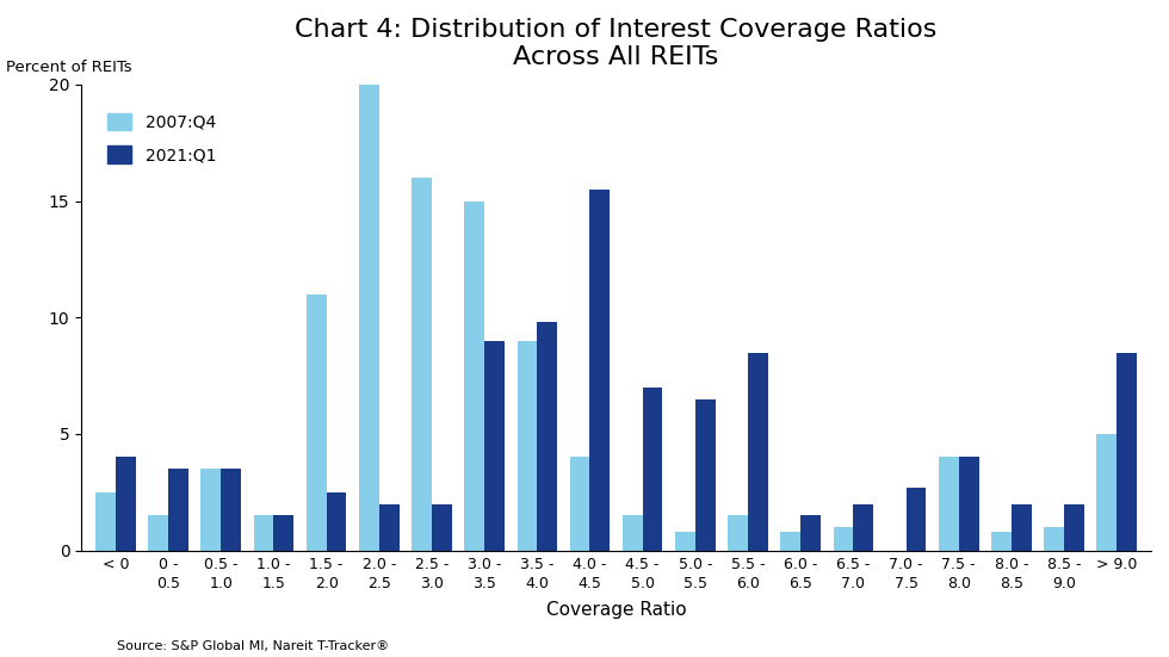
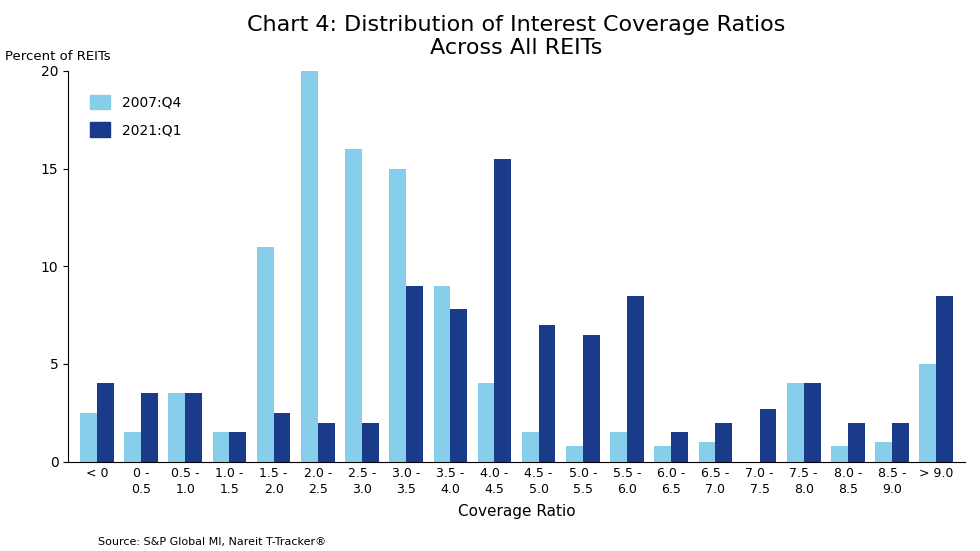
2021:Q1/3.5 - 4.0: 9.8 -> 7.8
